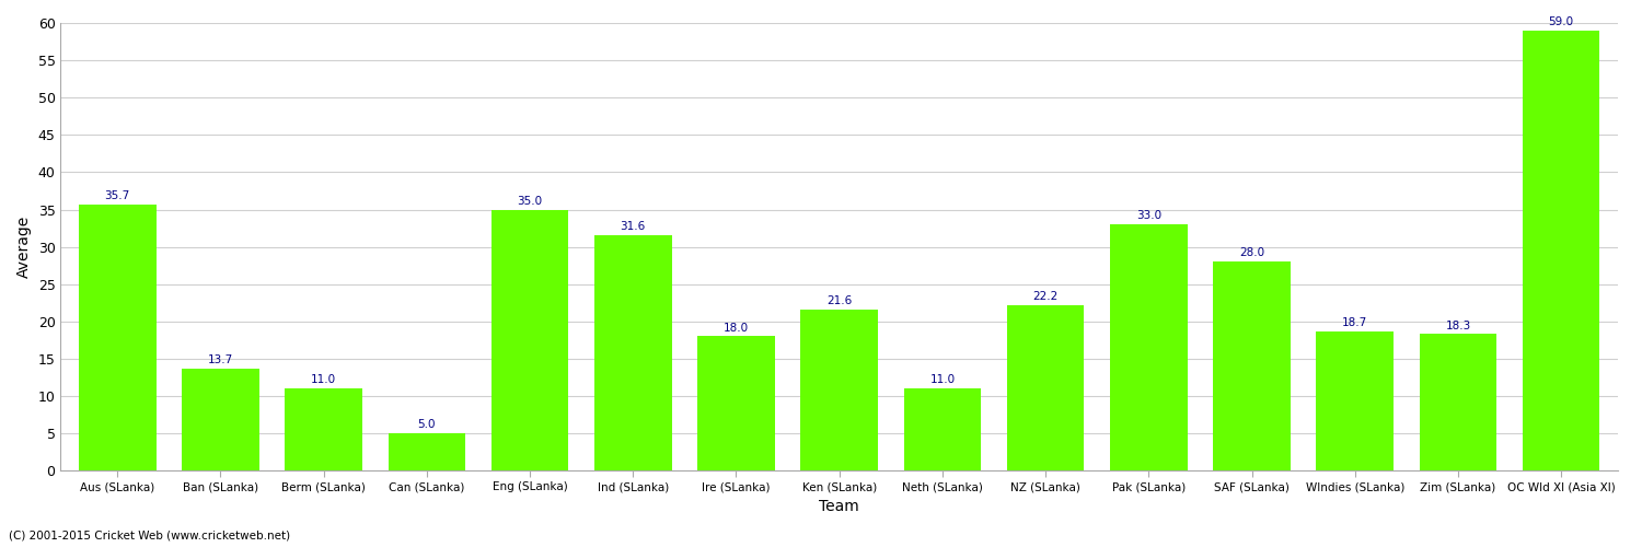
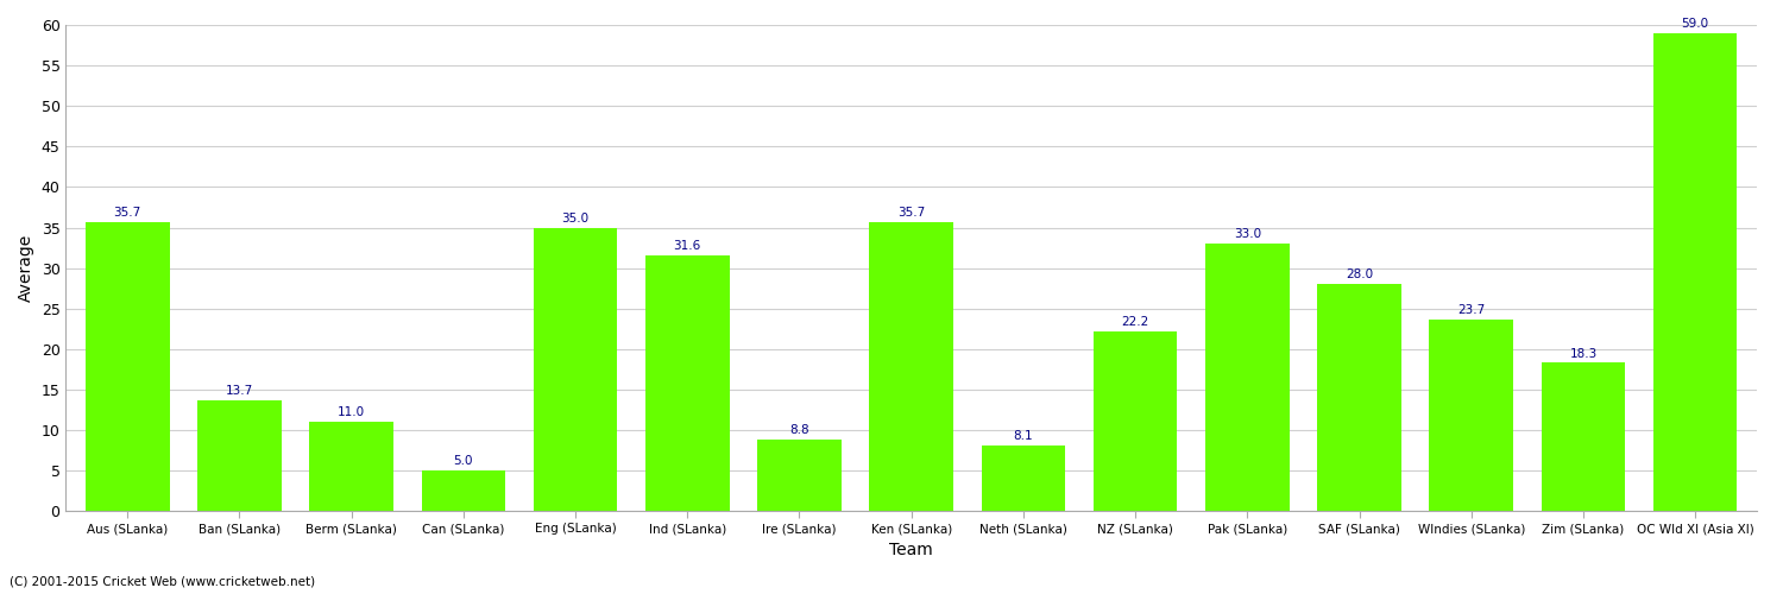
Ire (SLanka): 18.0 -> 8.8
Ken (SLanka): 21.6 -> 35.7
Neth (SLanka): 11.0 -> 8.1
WIndies (SLanka): 18.7 -> 23.7
